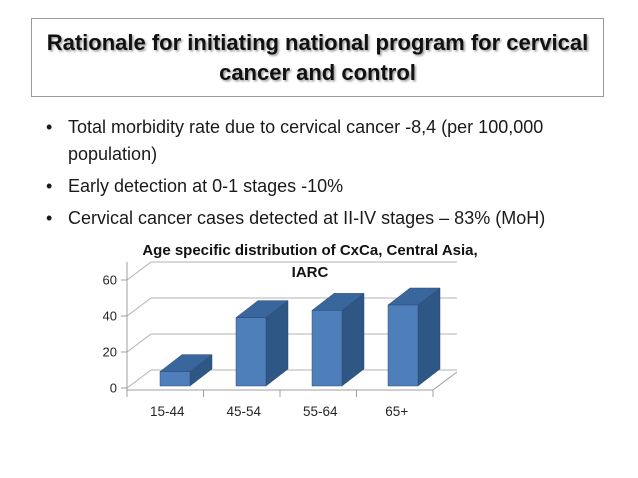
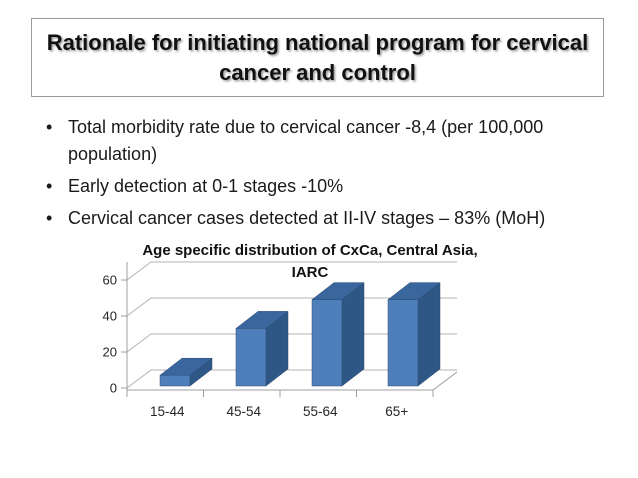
15-44: 8 -> 6
45-54: 38 -> 32
55-64: 42 -> 48
65+: 45 -> 48
